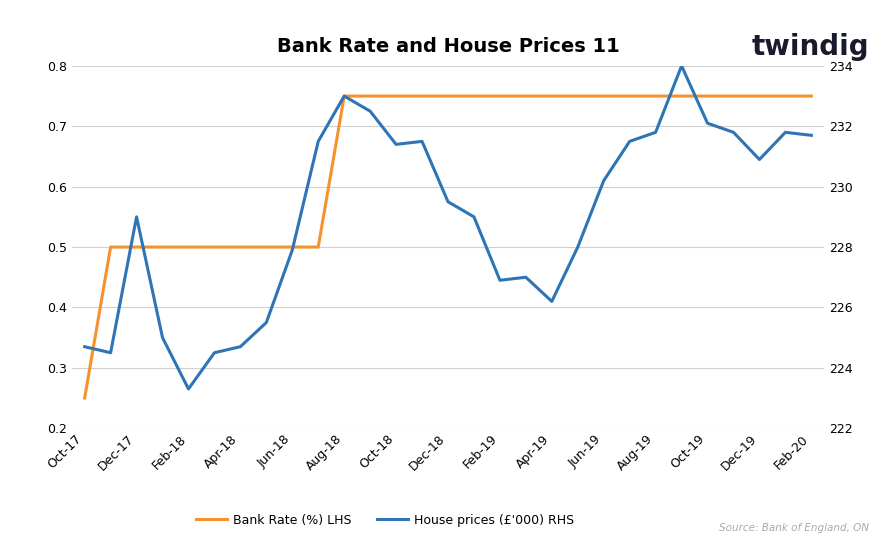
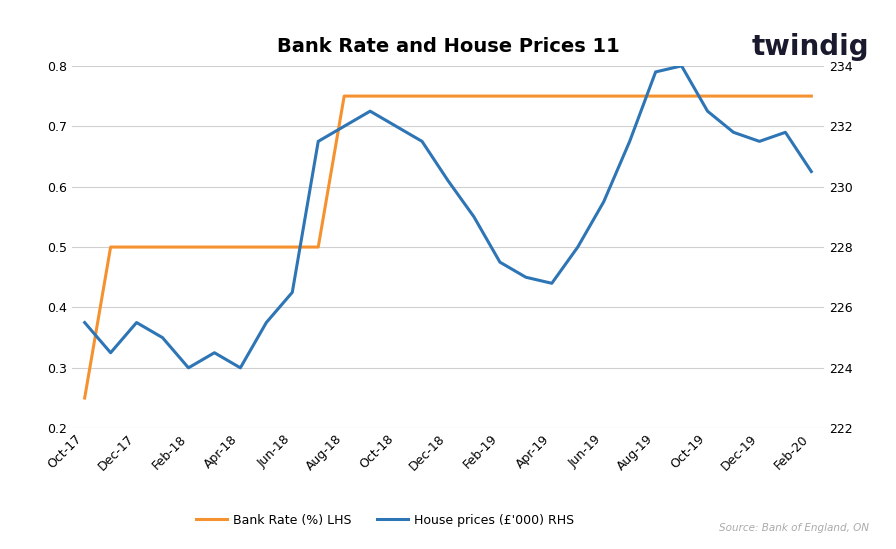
House prices (£'000) RHS/Oct-17: 224.7 -> 225.5
House prices (£'000) RHS/Dec-17: 229.0 -> 225.5
House prices (£'000) RHS/Feb-18: 223.3 -> 224.0
House prices (£'000) RHS/Apr-18: 224.7 -> 224.0
House prices (£'000) RHS/Jun-18: 227.9 -> 226.5
House prices (£'000) RHS/Aug-18: 233.0 -> 232.0
House prices (£'000) RHS/Oct-18: 231.4 -> 232.0
House prices (£'000) RHS/Dec-18: 229.5 -> 230.2
House prices (£'000) RHS/Feb-19: 226.9 -> 227.5
House prices (£'000) RHS/Apr-19: 226.2 -> 226.8
House prices (£'000) RHS/Jun-19: 230.2 -> 229.5
House prices (£'000) RHS/Aug-19: 231.8 -> 233.8
House prices (£'000) RHS/Oct-19: 232.1 -> 232.5
House prices (£'000) RHS/Dec-19: 230.9 -> 231.5
House prices (£'000) RHS/Feb-20: 231.7 -> 230.5
